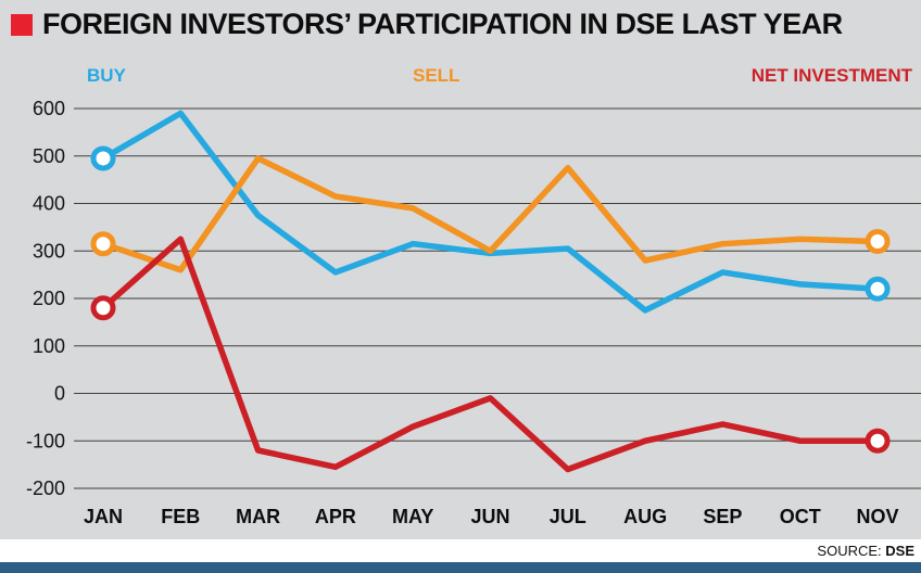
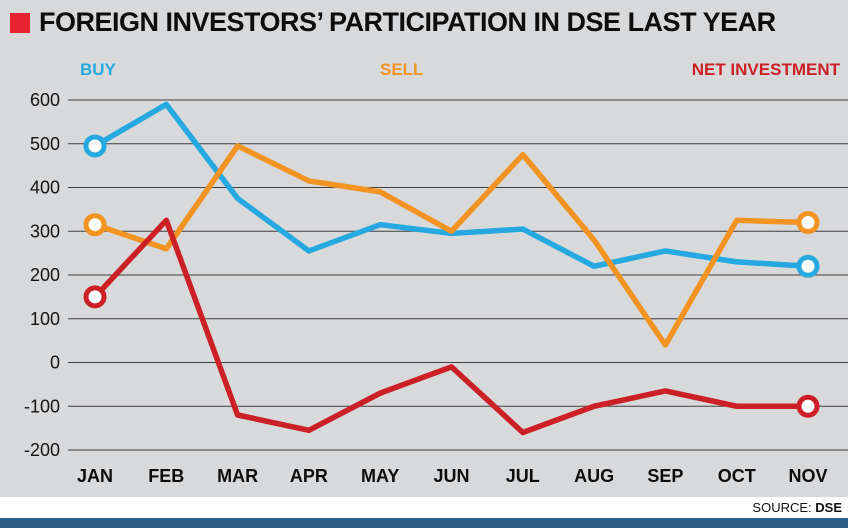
NET INVESTMENT/JAN: 180 -> 150
BUY/AUG: 180 -> 220
SELL/SEP: 320 -> 40
